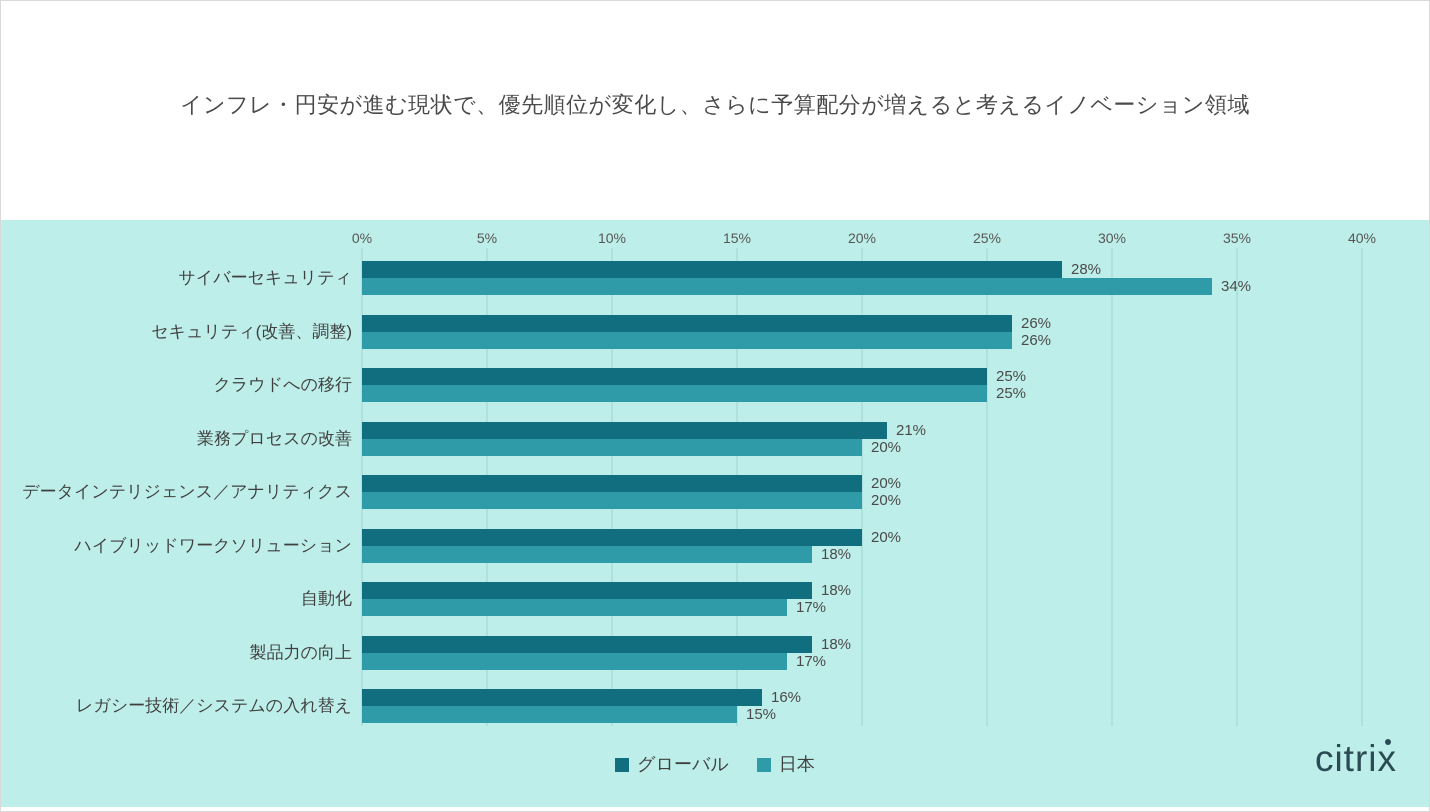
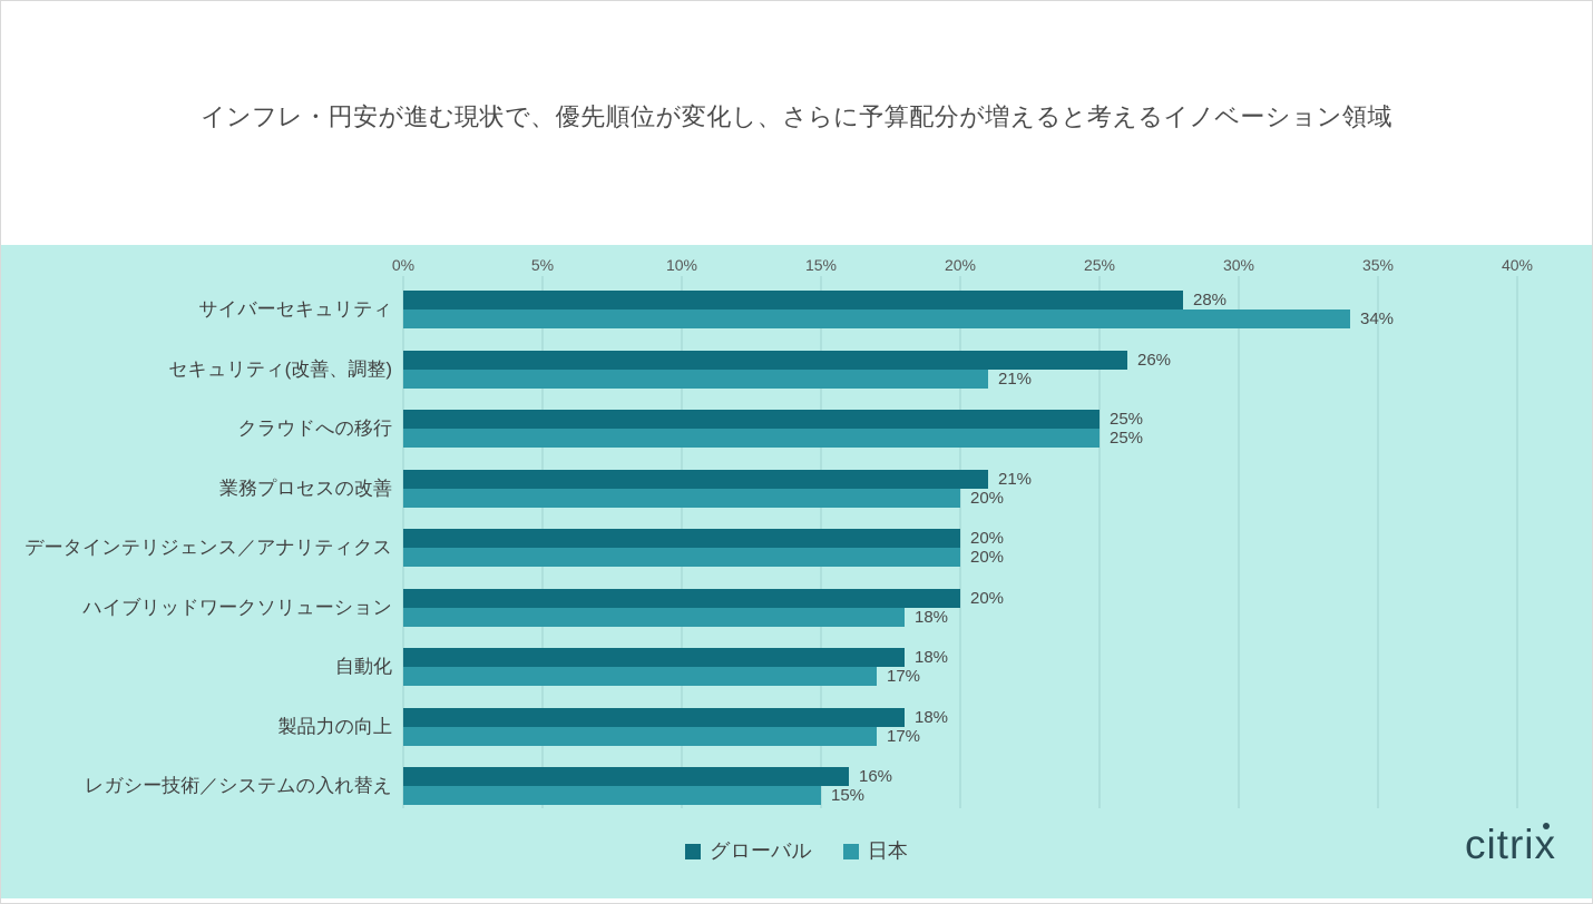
日本/セキュリティ(改善、調整): 26% -> 21%
